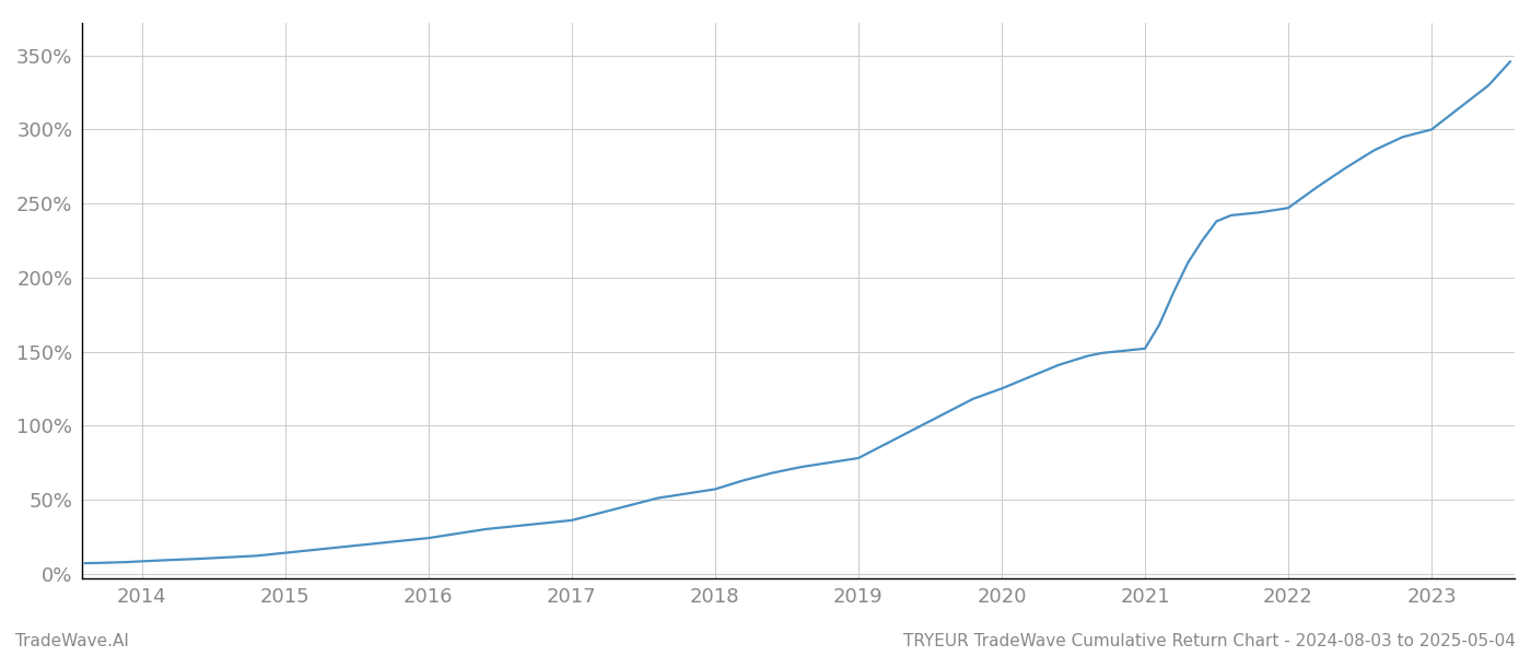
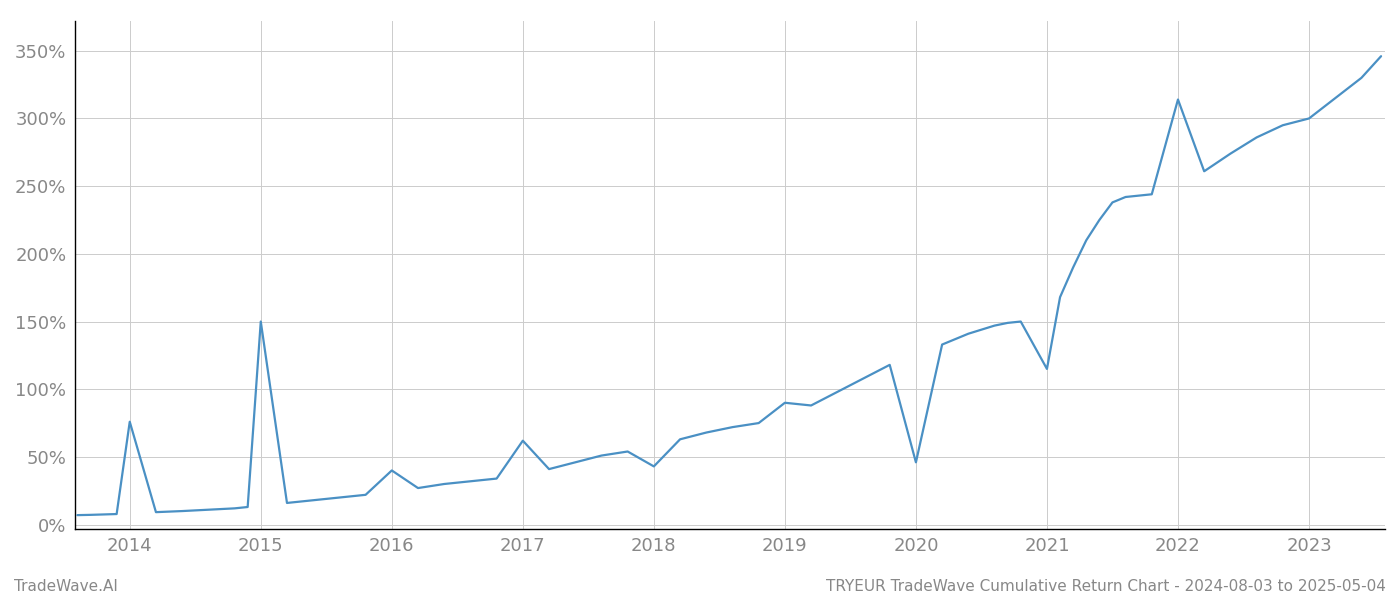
2014: 8% -> 76%
2015: 14% -> 150%
2016: 24% -> 40%
2017: 36% -> 62%
2018: 57% -> 43%
2019: 78% -> 90%
2020: 125% -> 46%
2021: 152% -> 115%
2022: 247% -> 314%
